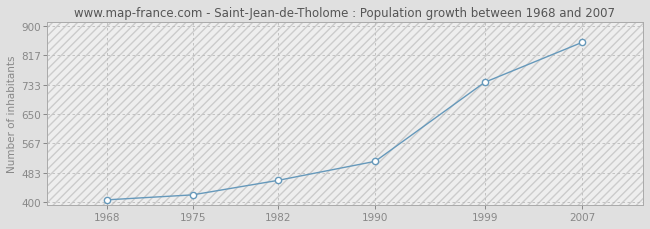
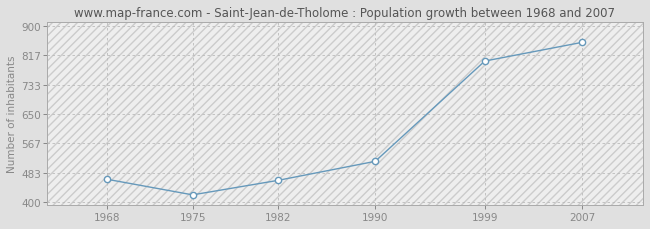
1968: 407 -> 465
1999: 740 -> 800
